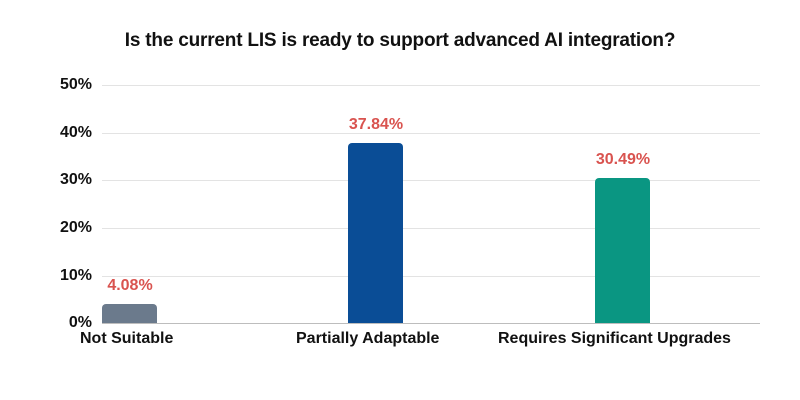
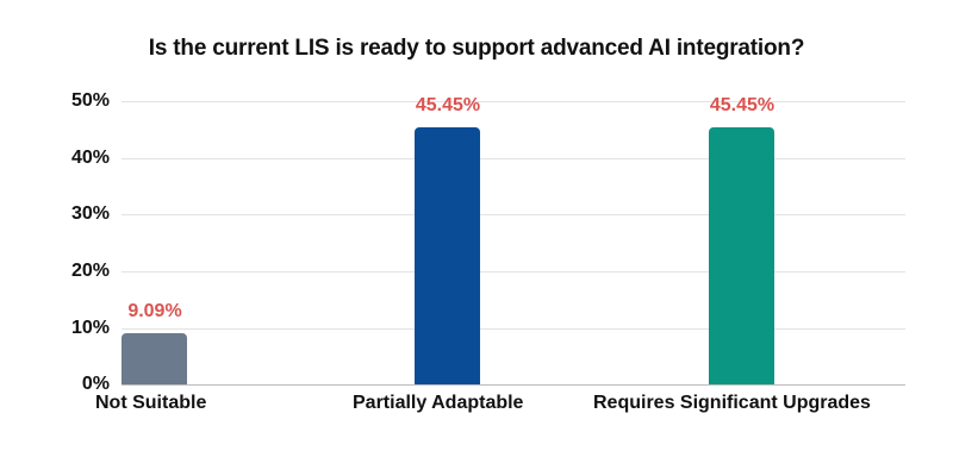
Not Suitable: 4.08% -> 9.09%
Partially Adaptable: 37.84% -> 45.45%
Requires Significant Upgrades: 30.49% -> 45.45%
